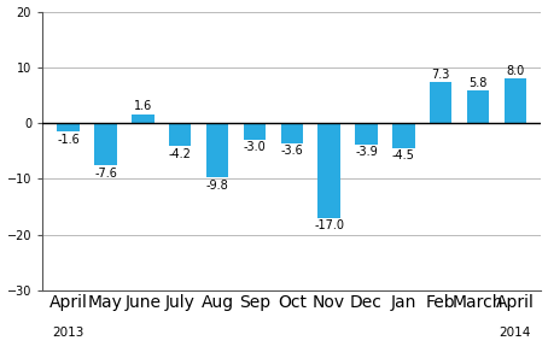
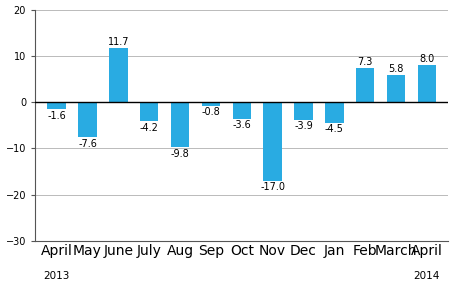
June: 1.6 -> 11.7
Sep: -3.0 -> -0.8
